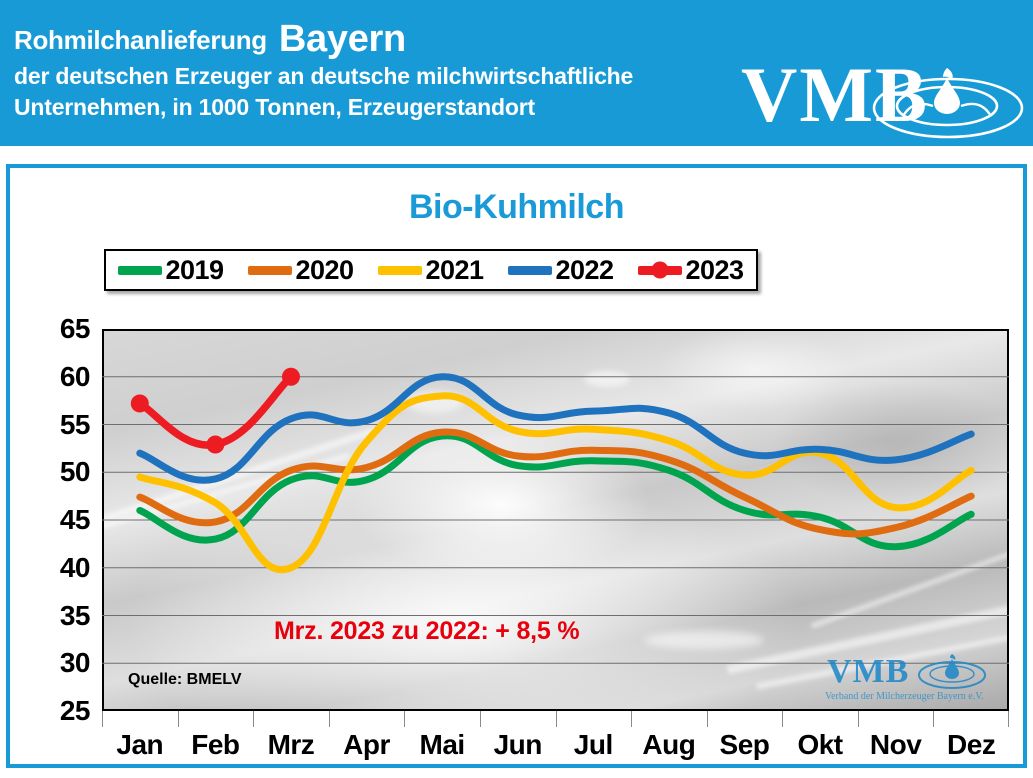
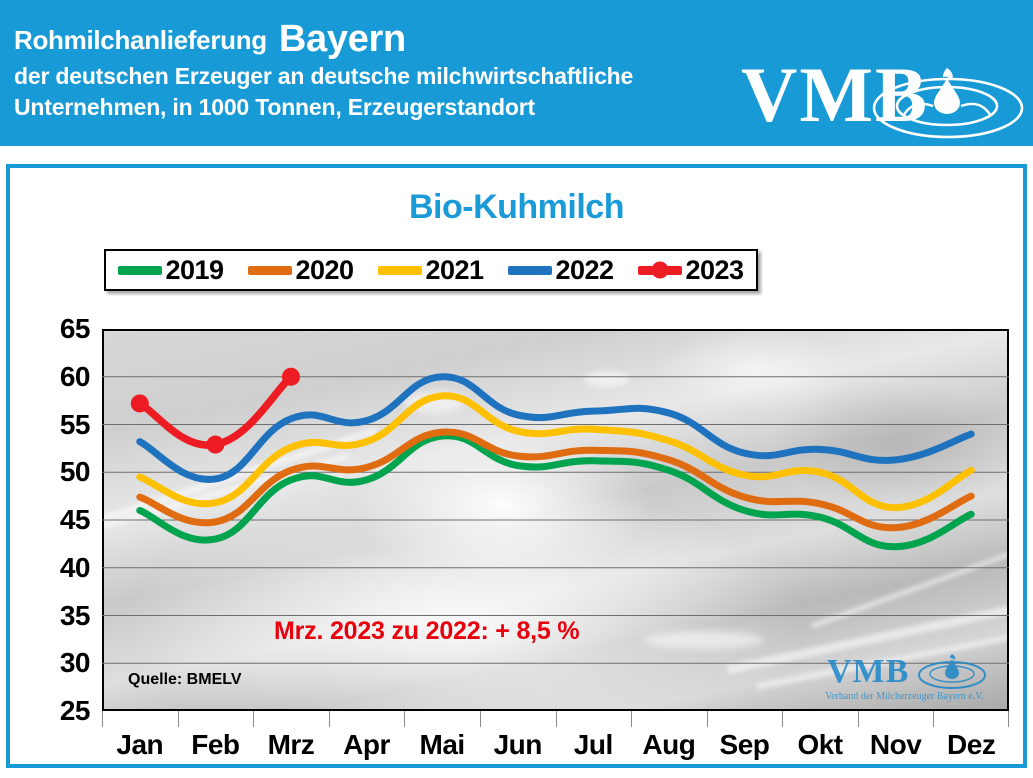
2022/Jan: 52 -> 53
2021/Mrz: 40 -> 53
2020/Okt: 44 -> 47
2021/Okt: 52 -> 50
